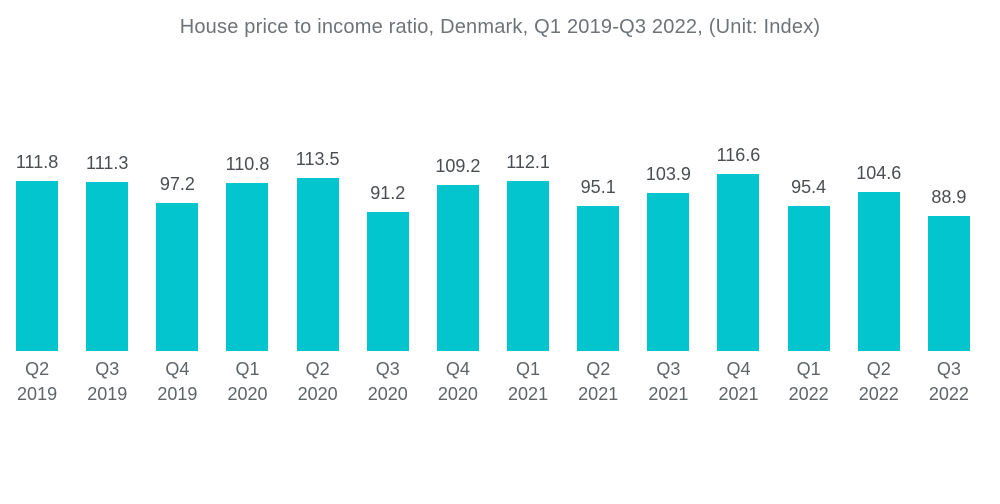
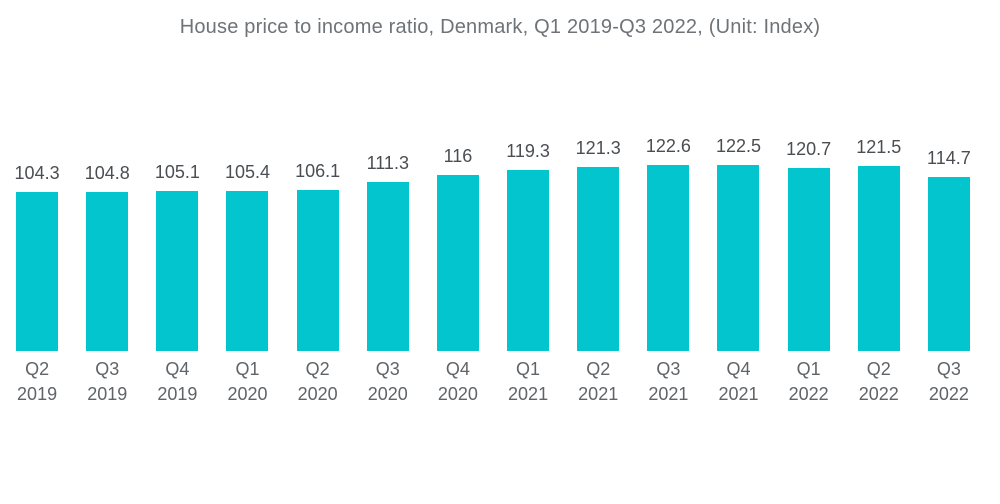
Q2 2019: 111.8 -> 104.3
Q3 2019: 111.3 -> 104.8
Q4 2019: 97.2 -> 105.1
Q1 2020: 110.8 -> 105.4
Q2 2020: 113.5 -> 106.1
Q3 2020: 91.2 -> 111.3
Q4 2020: 109.2 -> 116
Q1 2021: 112.1 -> 119.3
Q2 2021: 95.1 -> 121.3
Q3 2021: 103.9 -> 122.6
Q4 2021: 116.6 -> 122.5
Q1 2022: 95.4 -> 120.7
Q2 2022: 104.6 -> 121.5
Q3 2022: 88.9 -> 114.7
